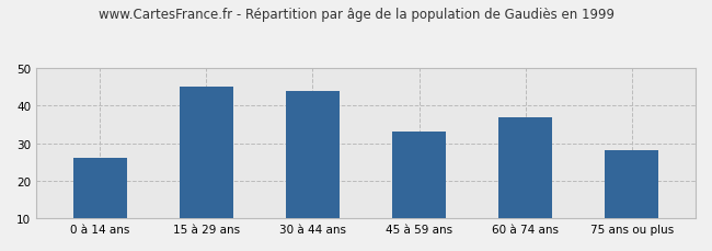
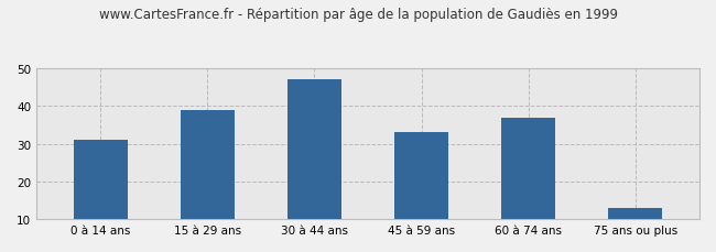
0 à 14 ans: 26 -> 31
15 à 29 ans: 45 -> 39
30 à 44 ans: 44 -> 47
75 ans ou plus: 28 -> 13
